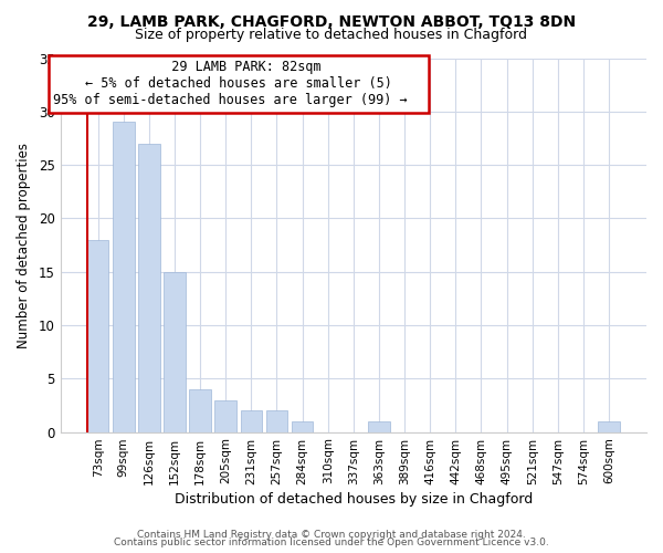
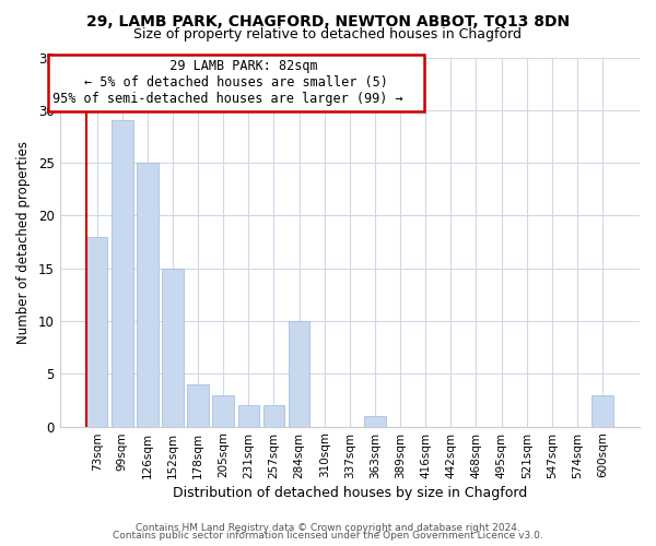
126sqm: 27 -> 25
284sqm: 1 -> 10
600sqm: 1 -> 3
